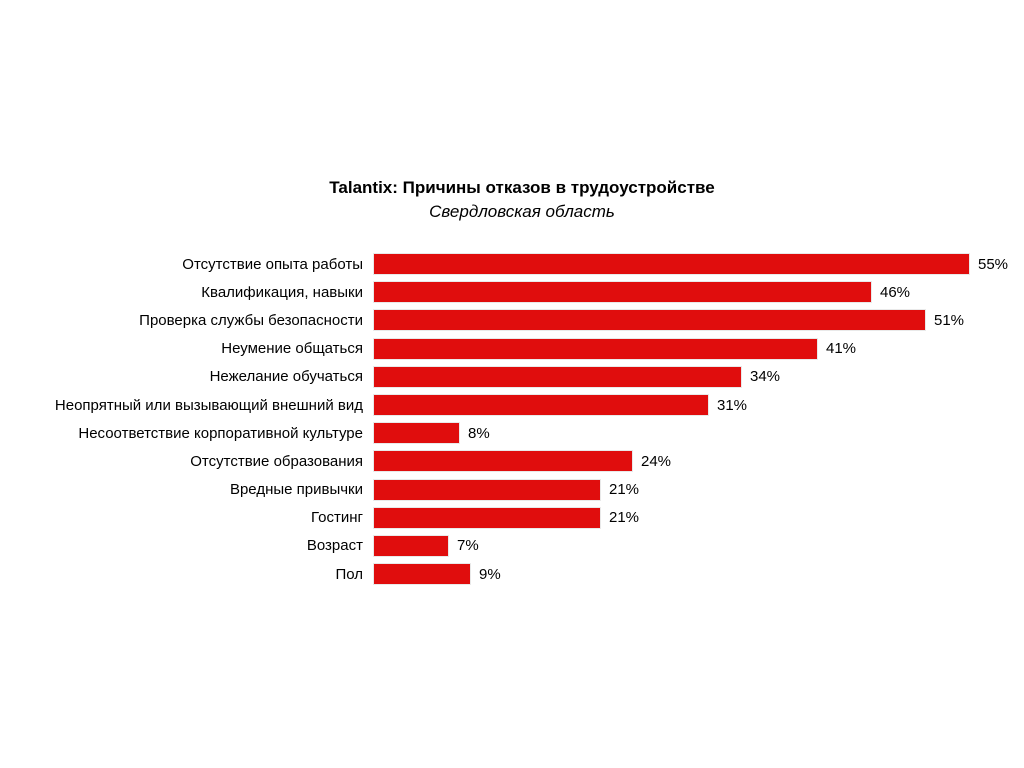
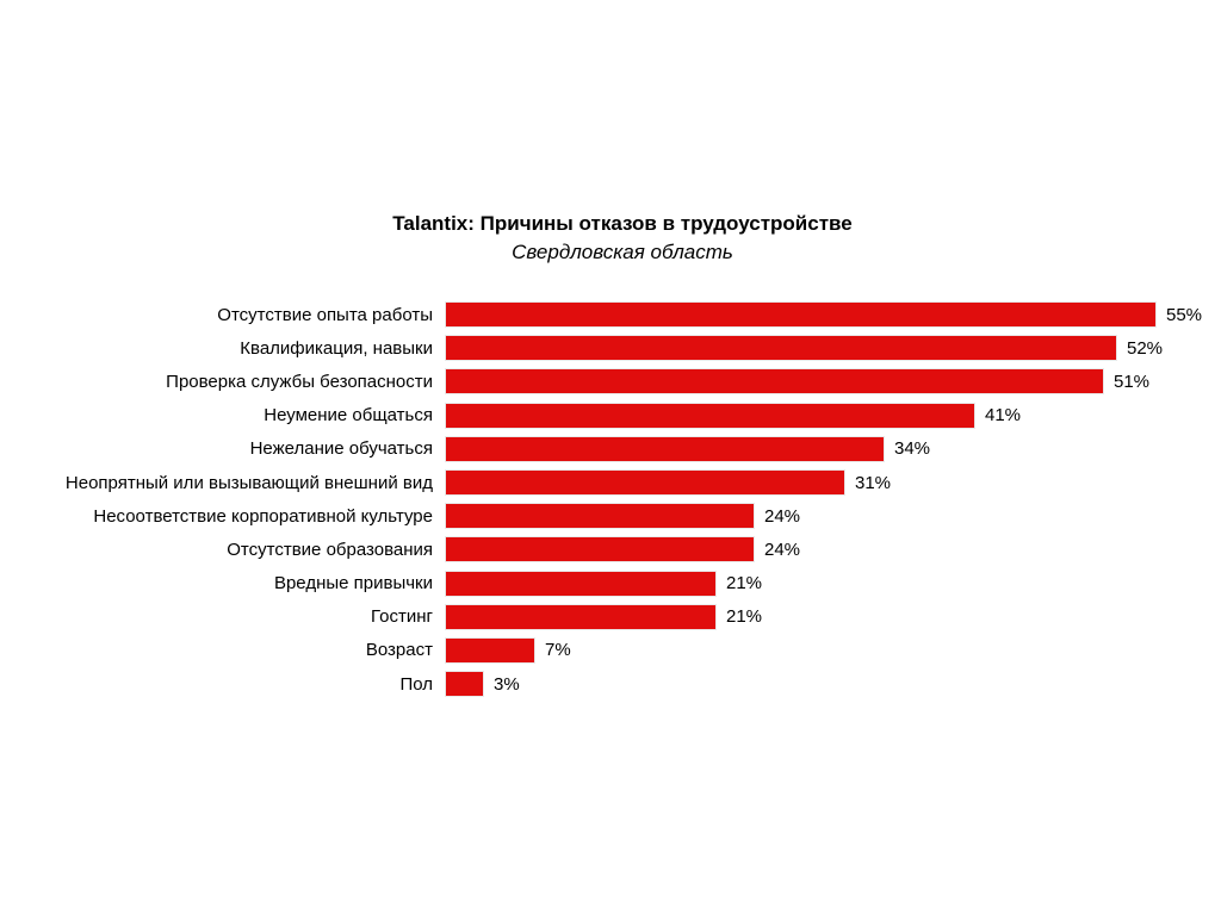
Квалификация, навыки: 46% -> 52%
Несоответствие корпоративной культуре: 8% -> 24%
Пол: 9% -> 3%
